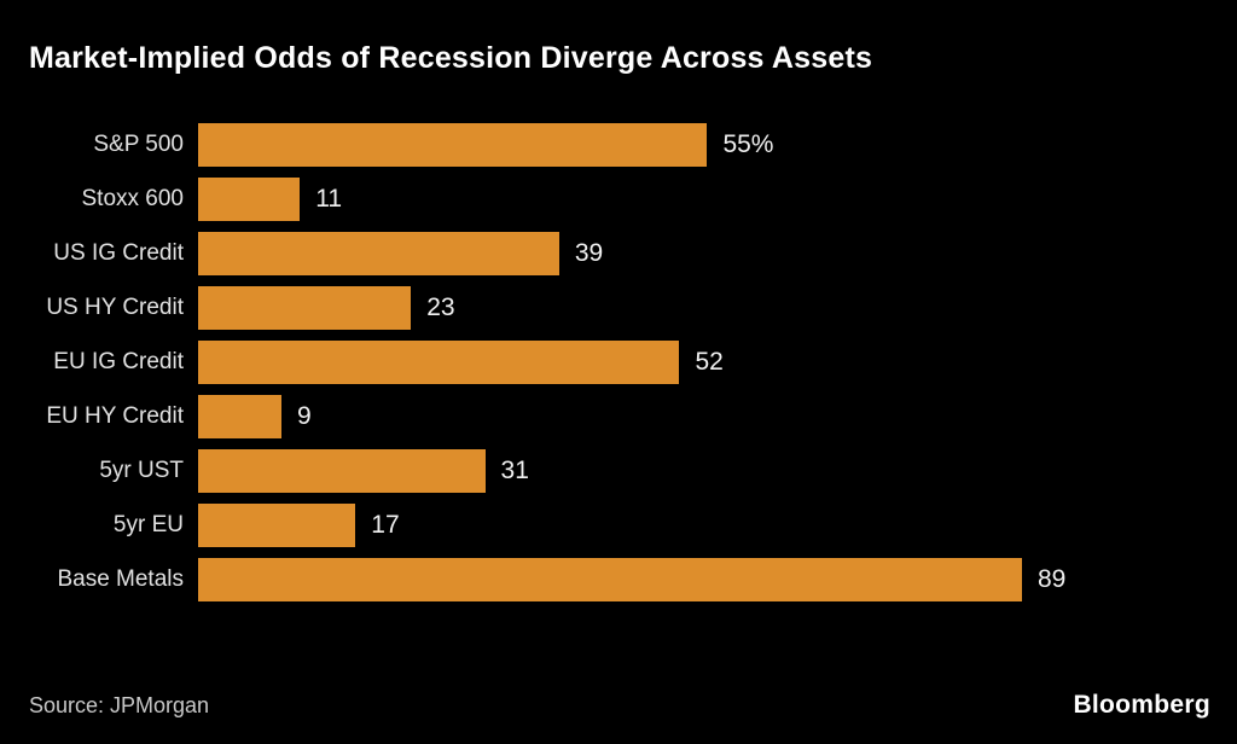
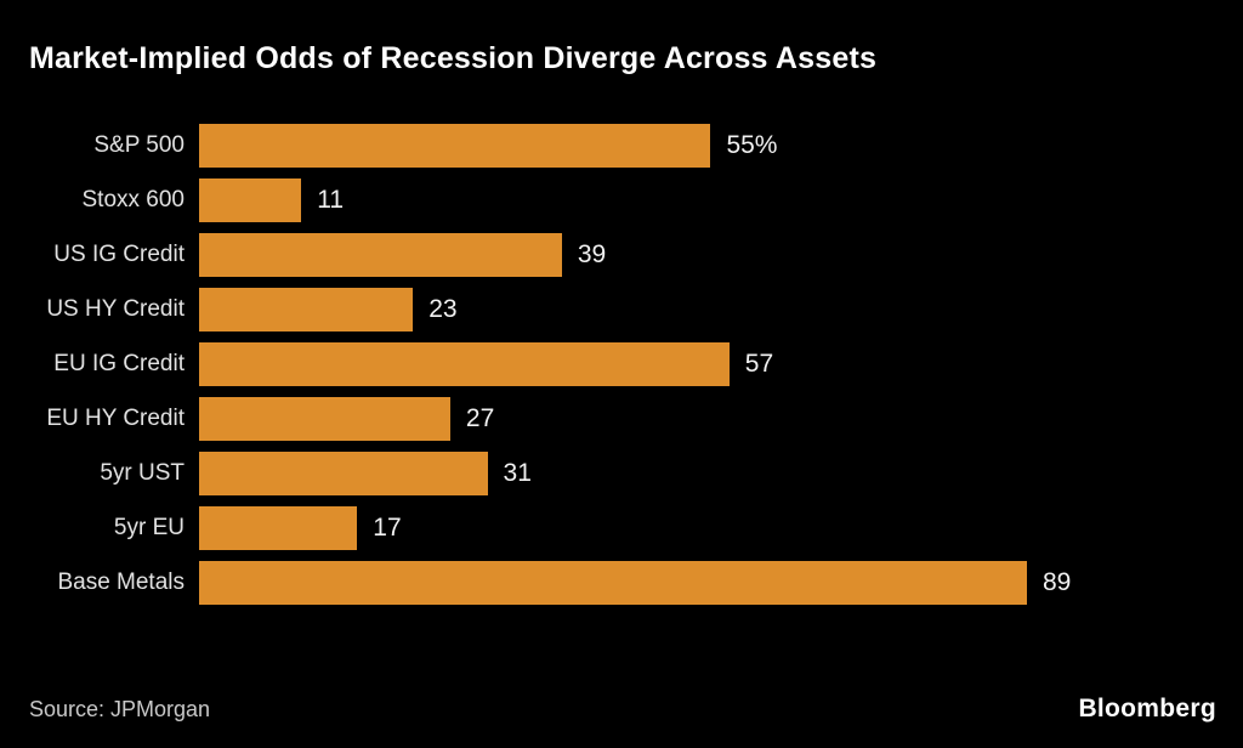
EU IG Credit: 52 -> 57
EU HY Credit: 9 -> 27
